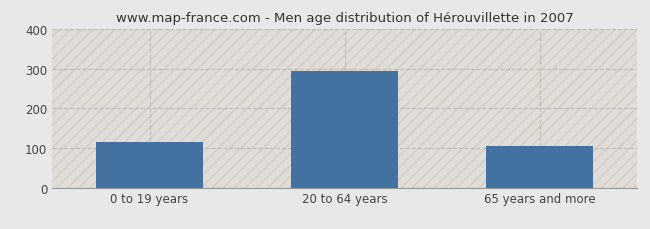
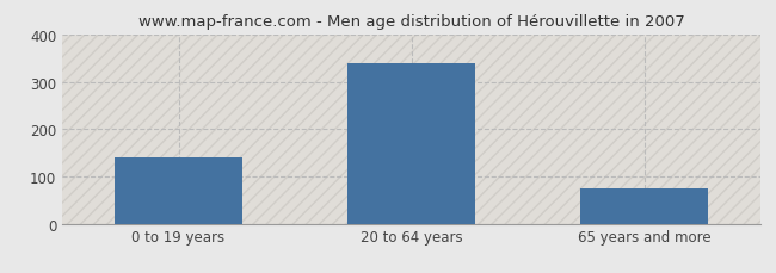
0 to 19 years: 115 -> 140
20 to 64 years: 295 -> 338
65 years and more: 105 -> 75
